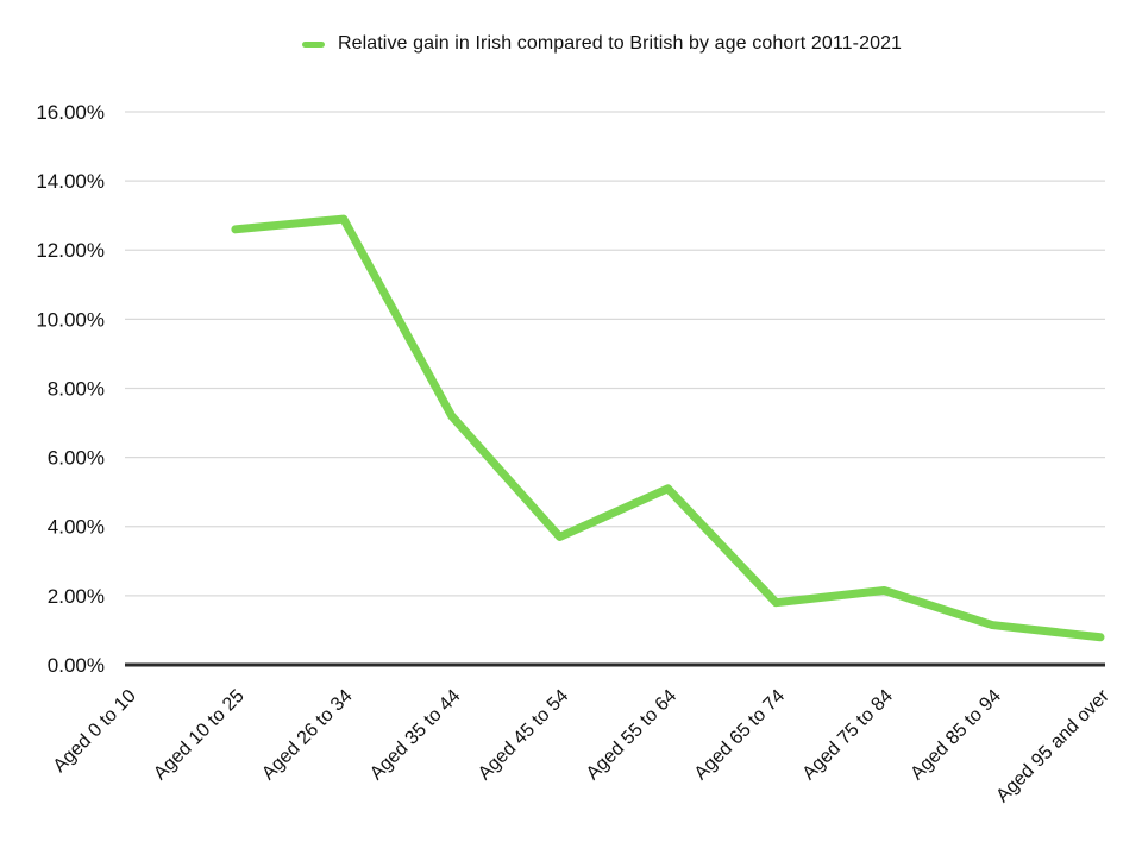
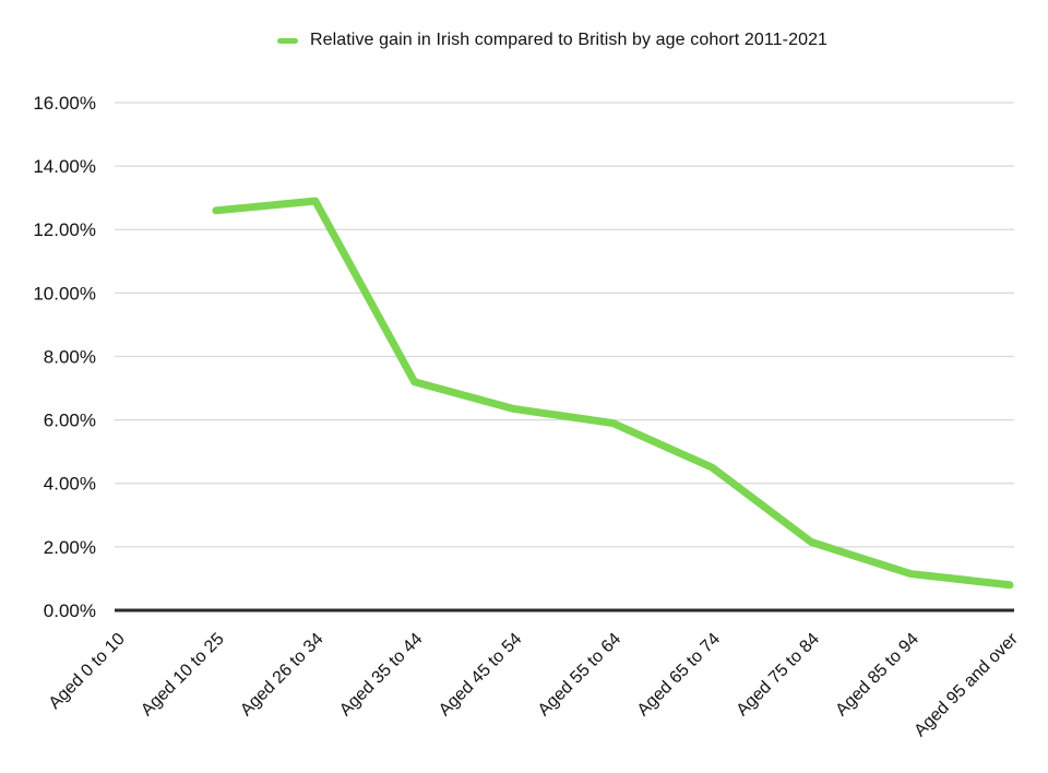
Aged 45 to 54: 3.7% -> 6.3%
Aged 55 to 64: 5.1% -> 5.9%
Aged 65 to 74: 1.8% -> 4.5%
